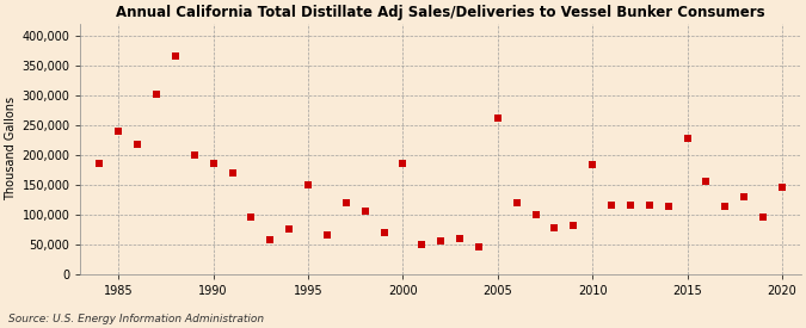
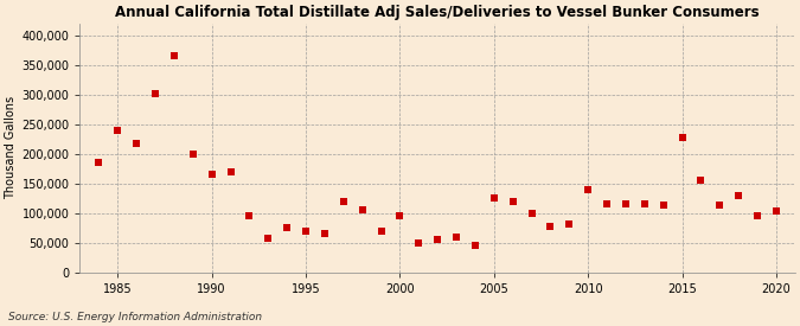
1990: 186,000 -> 165,000
1995: 150,000 -> 70,000
2000: 186,000 -> 95,000
2005: 262,000 -> 125,000
2010: 184,000 -> 140,000
2020: 146,000 -> 103,000
